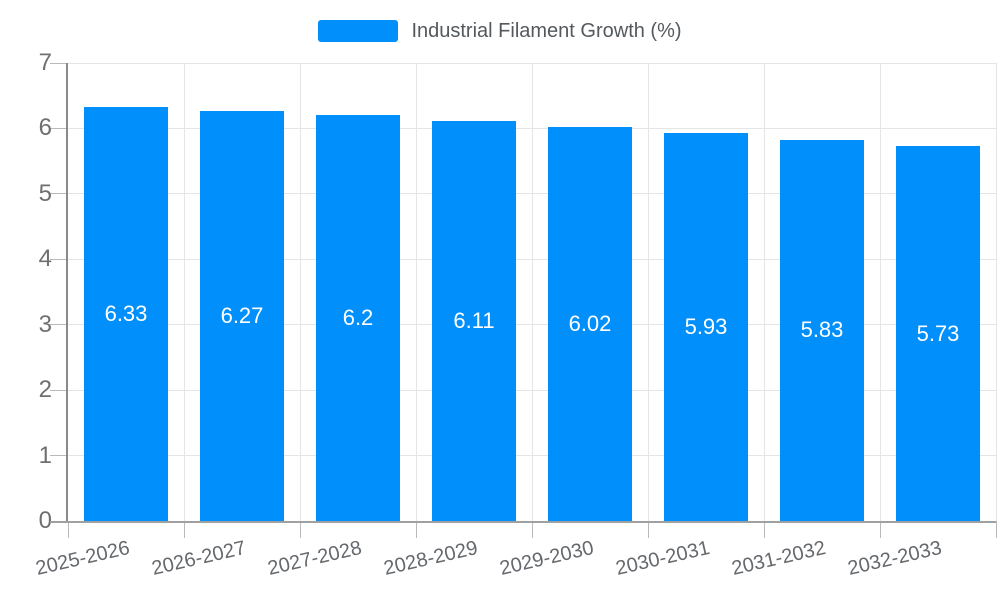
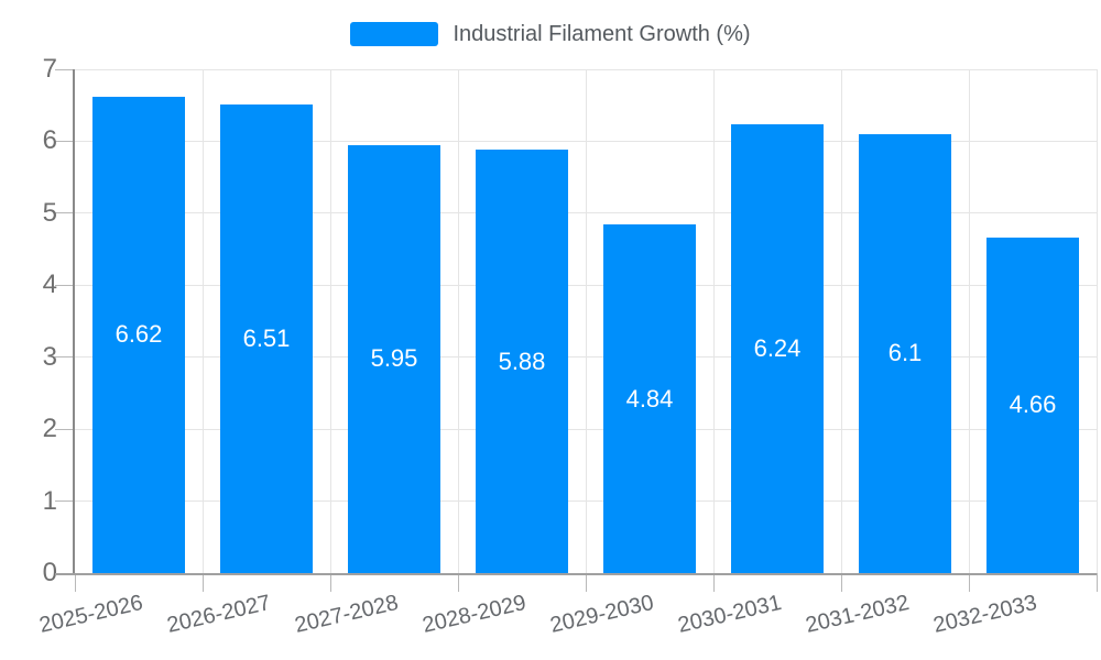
2025-2026: 6.33 -> 6.62
2026-2027: 6.27 -> 6.51
2027-2028: 6.2 -> 5.95
2028-2029: 6.11 -> 5.88
2029-2030: 6.02 -> 4.84
2030-2031: 5.93 -> 6.24
2031-2032: 5.83 -> 6.1
2032-2033: 5.73 -> 4.66
